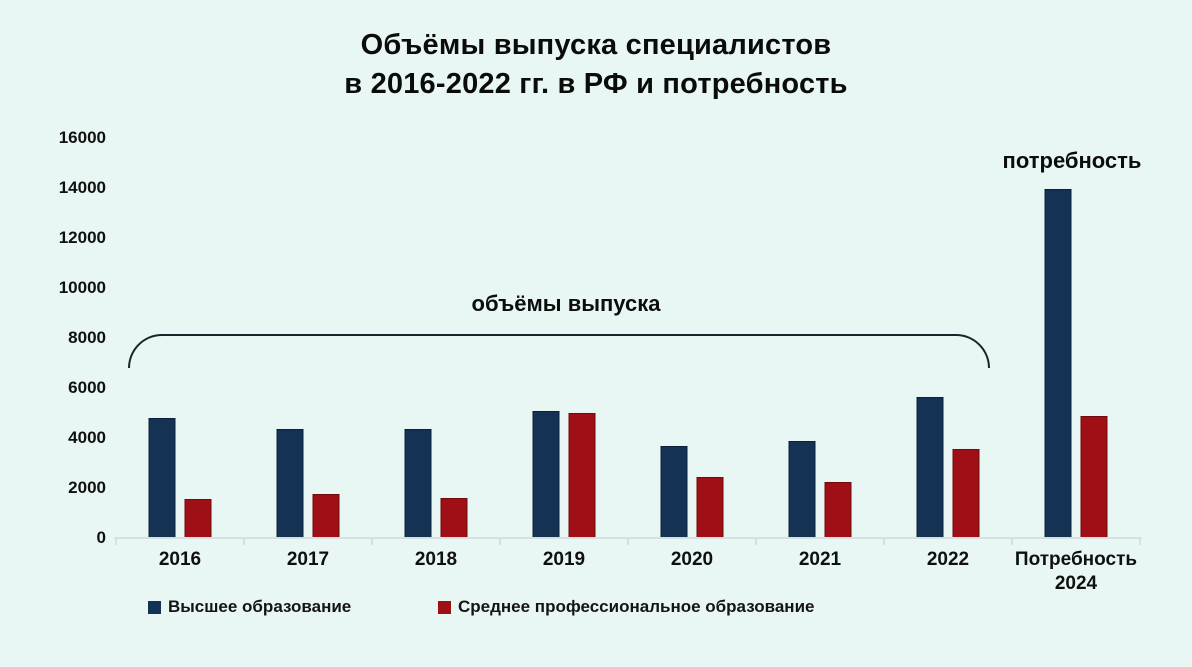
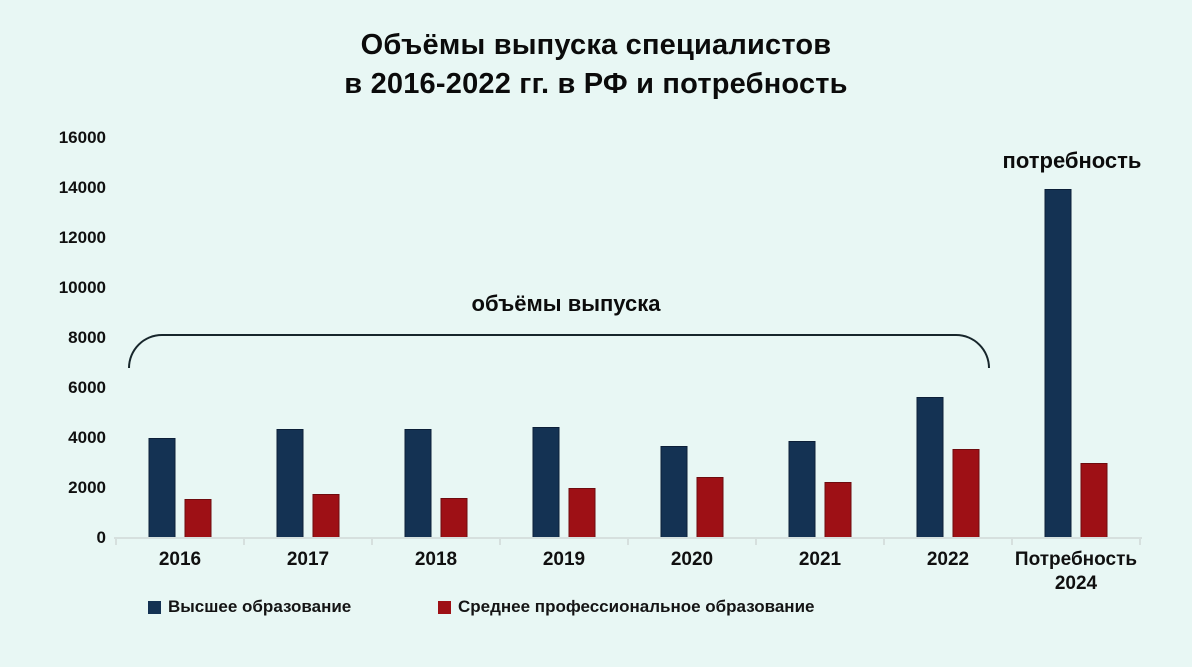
Высшее образование/2016: 4800 -> 4000
Высшее образование/2019: 5100 -> 4400
Среднее профессиональное образование/2019: 5000 -> 2000
Среднее профессиональное образование/Потребность 2024: 4900 -> 3000
